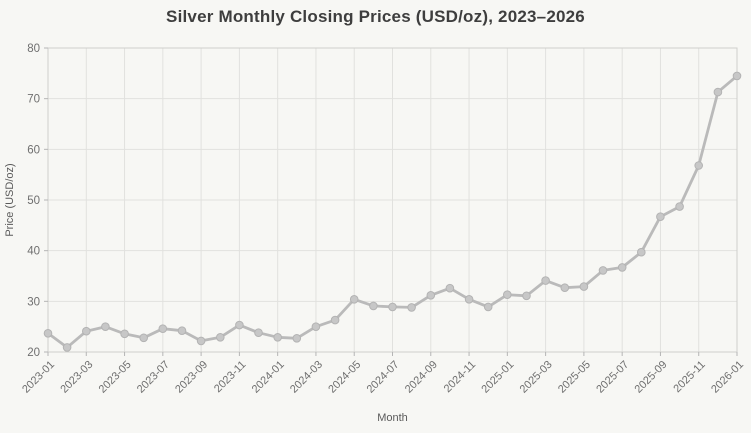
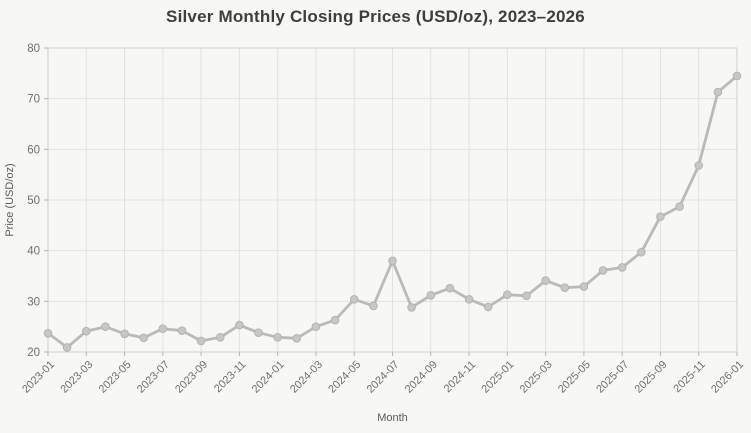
2024-07: 29 -> 38
